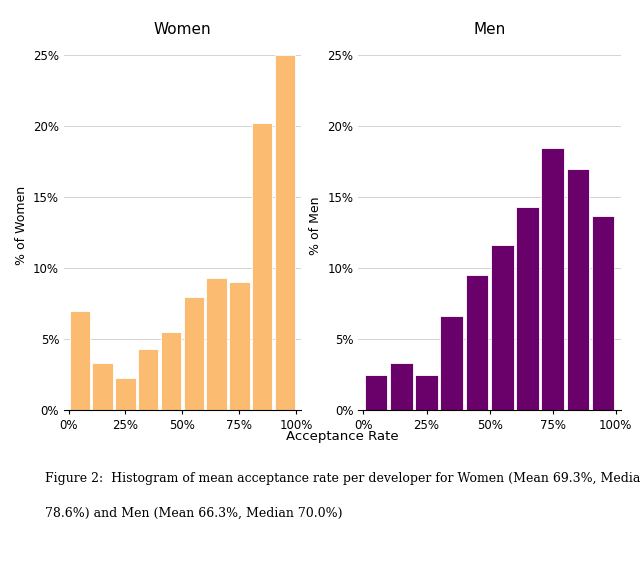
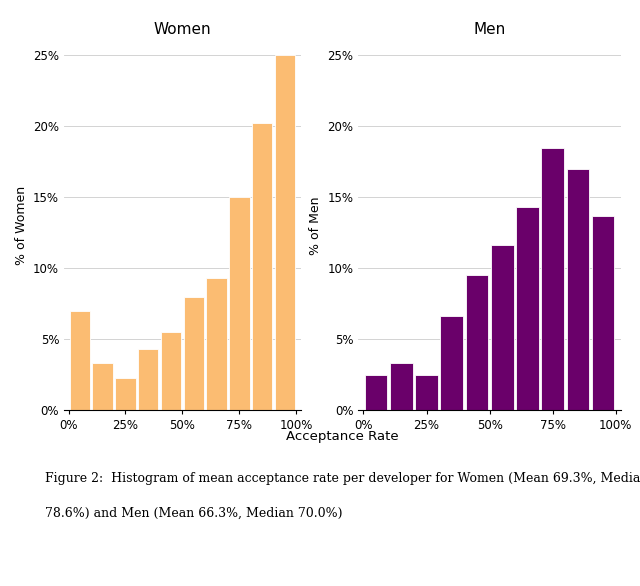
Women/75%: 9.0% -> 15.0%
